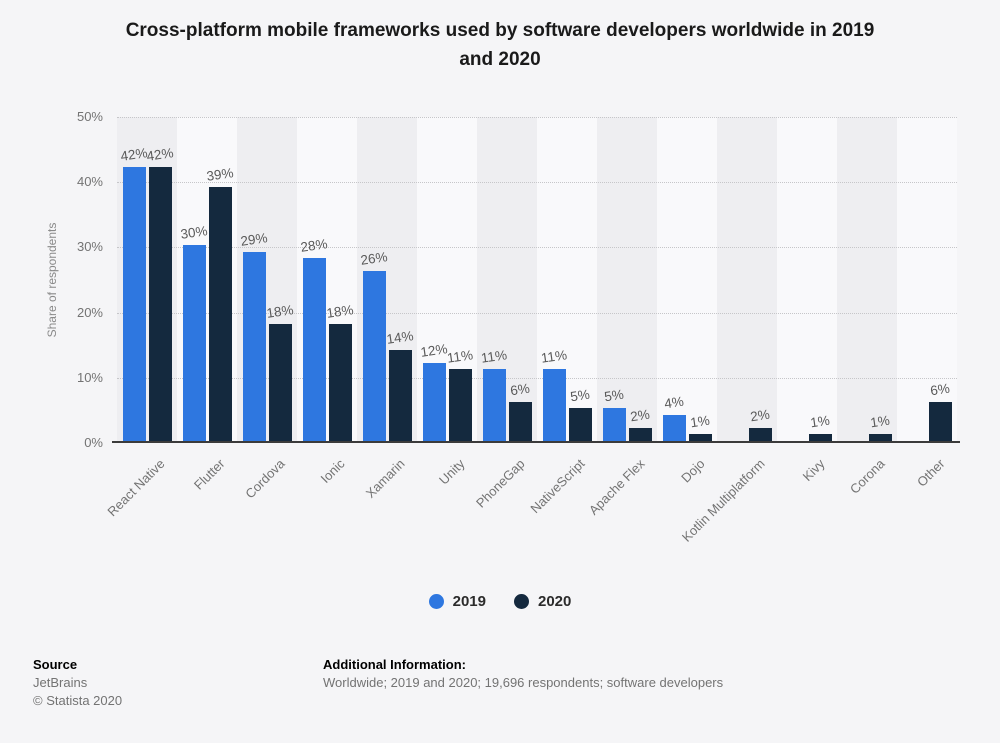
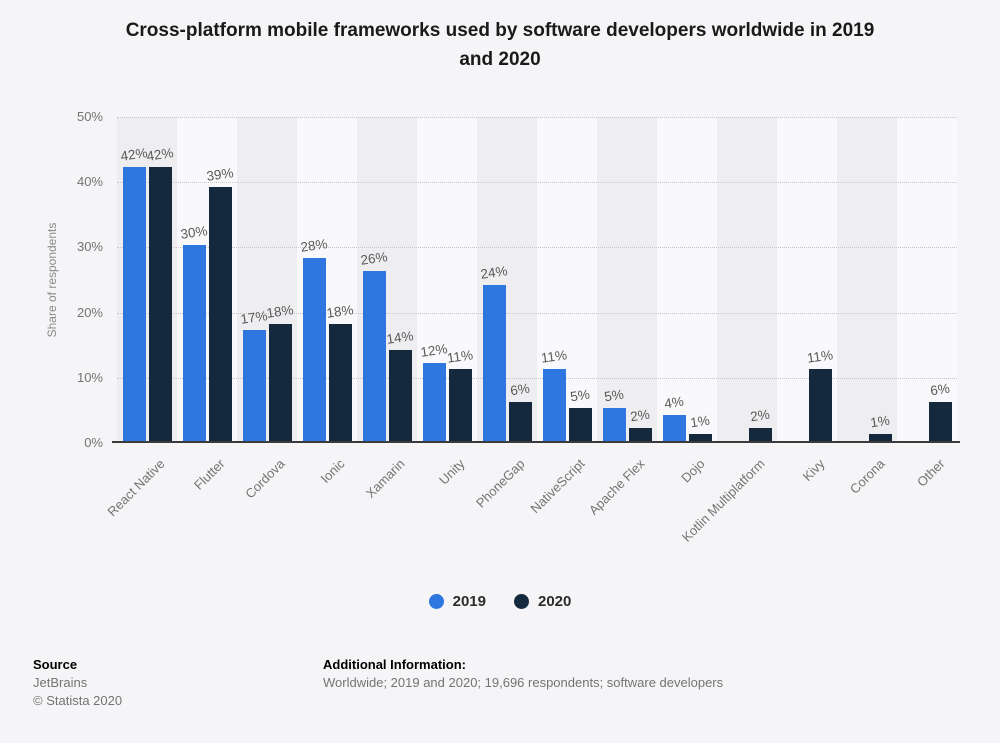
2019/Cordova: 29% -> 17%
2019/PhoneGap: 11% -> 24%
2020/Kivy: 1% -> 11%
